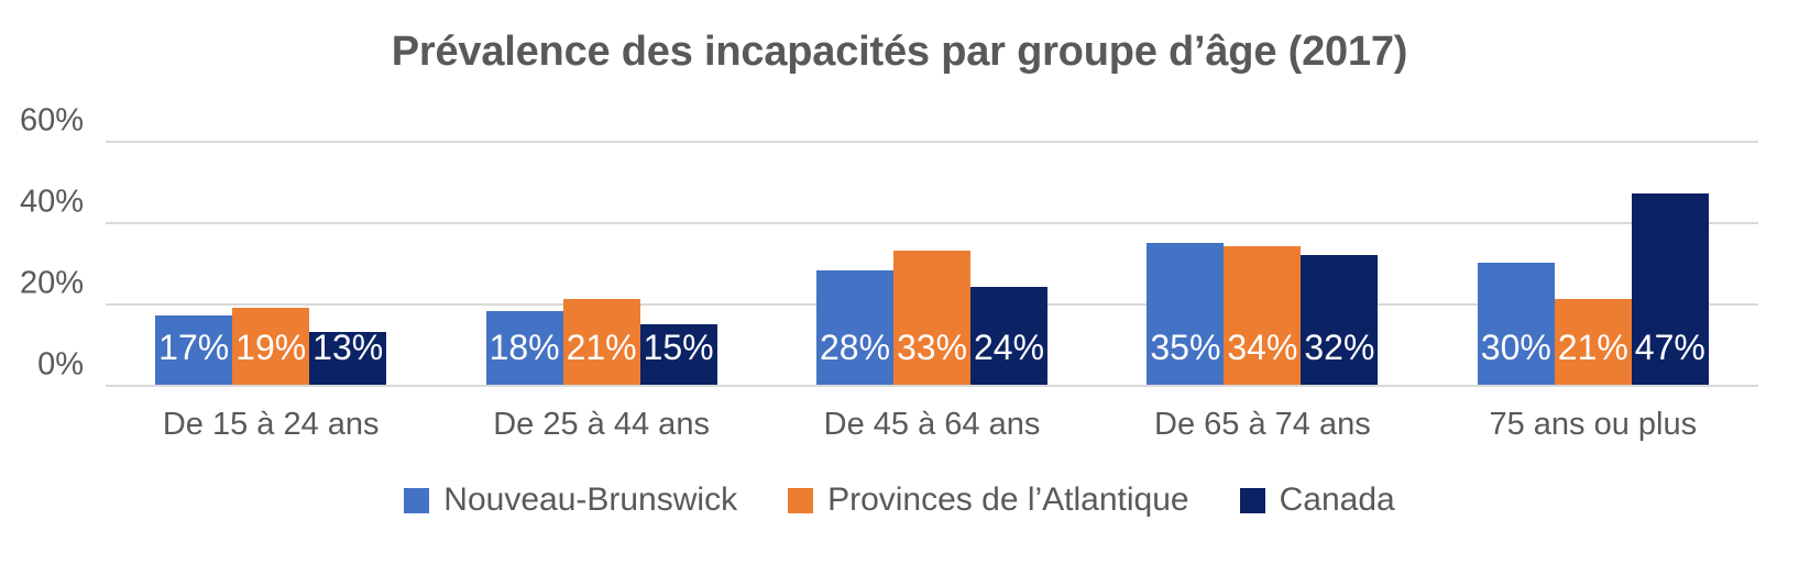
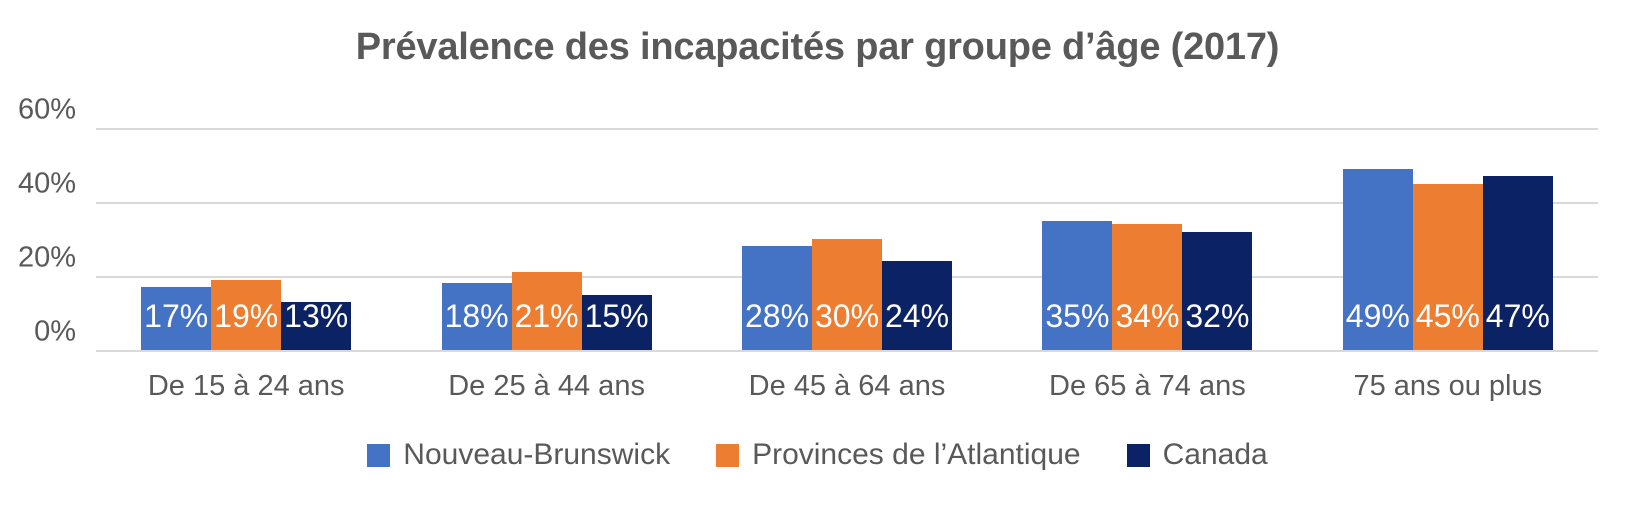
Provinces de l’Atlantique/De 45 à 64 ans: 33% -> 30%
Nouveau-Brunswick/75 ans ou plus: 30% -> 49%
Provinces de l’Atlantique/75 ans ou plus: 21% -> 45%
